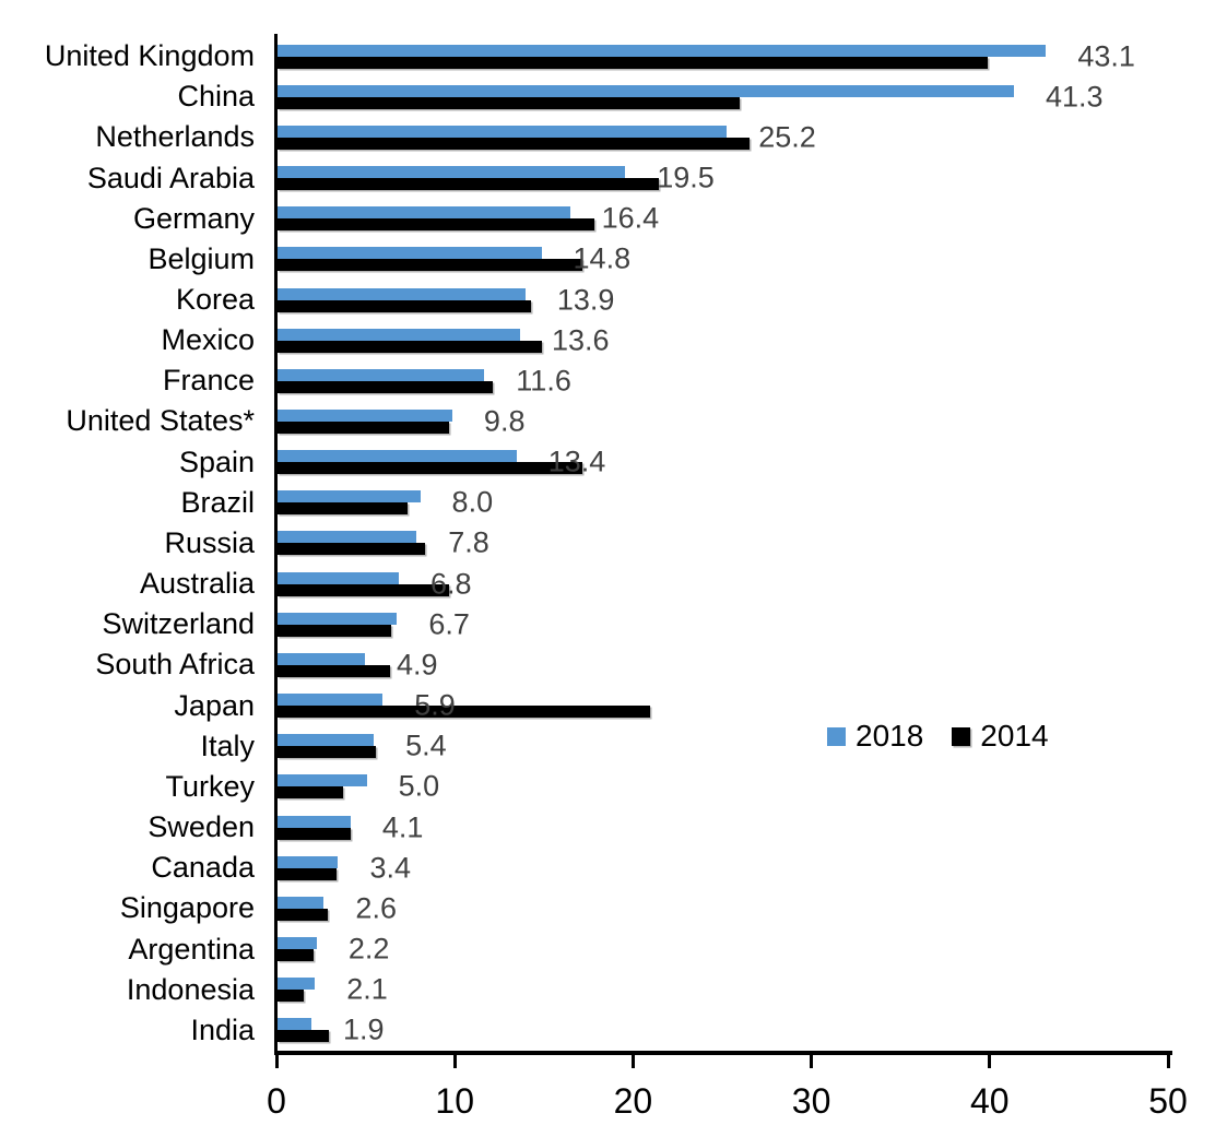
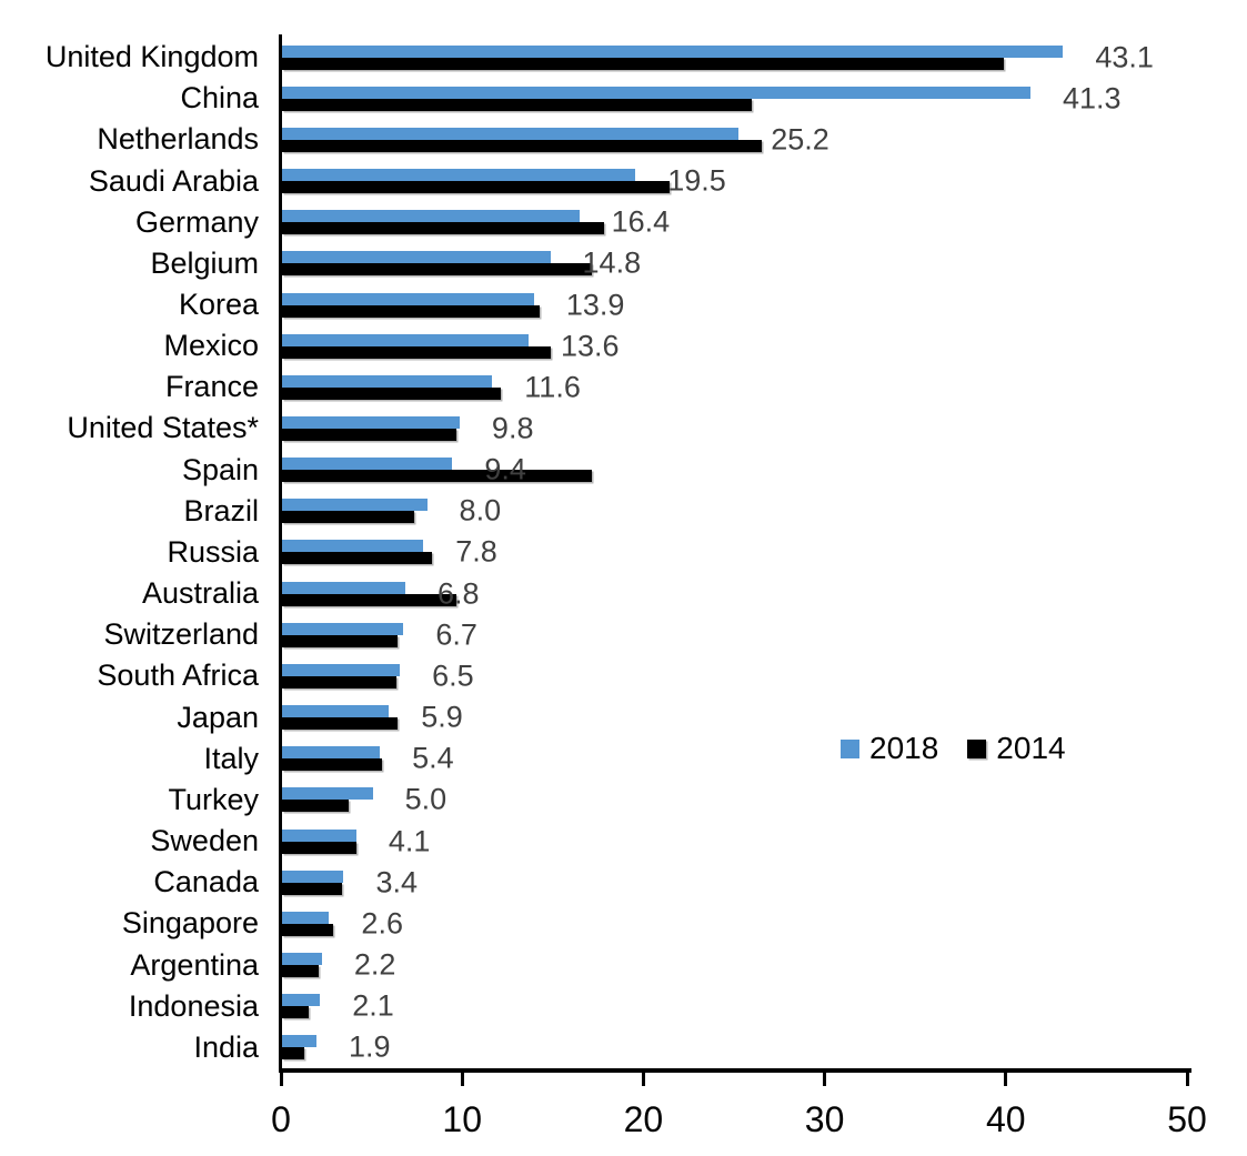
2018/Spain: 13.4 -> 9.4
2018/South Africa: 4.9 -> 6.5
2014/Japan: 20.9 -> 6.4
2014/India: 2.9 -> 1.2
